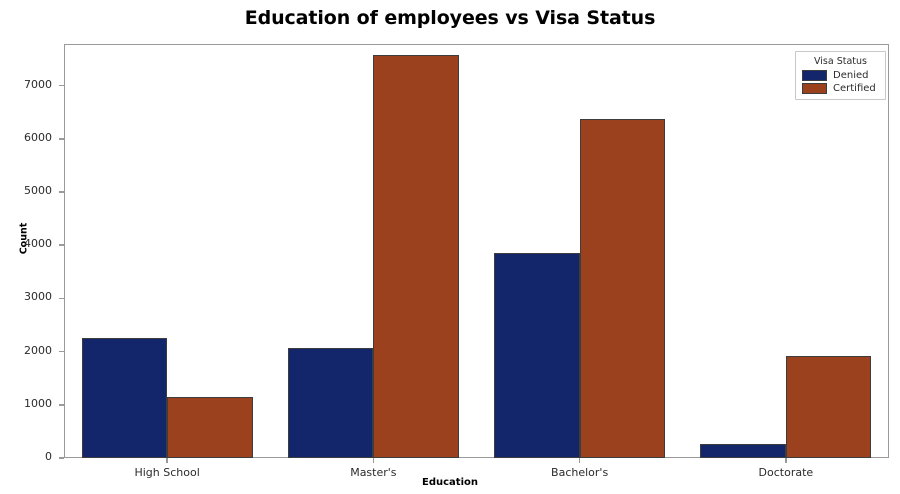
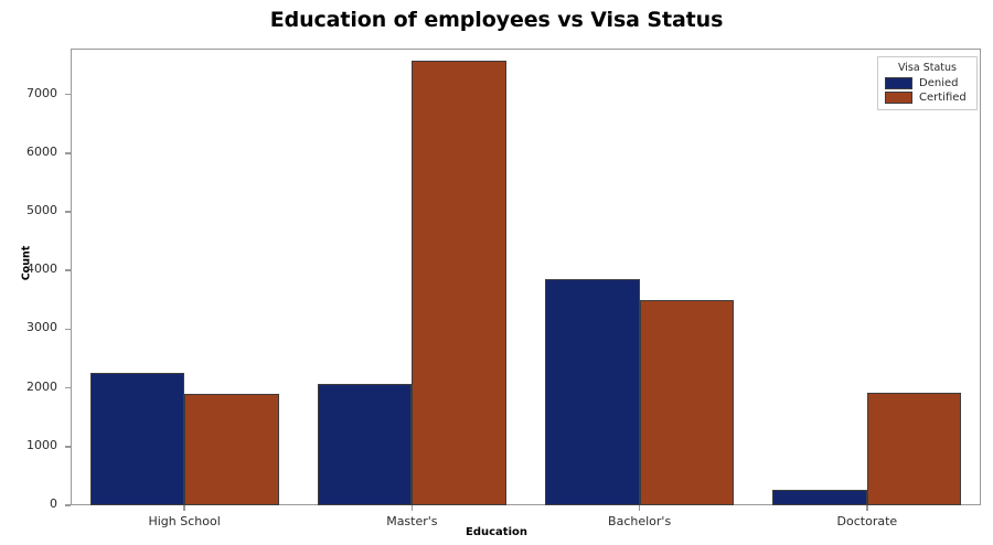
Certified/High School: 1200 -> 1900
Certified/Bachelor's: 6400 -> 3500
